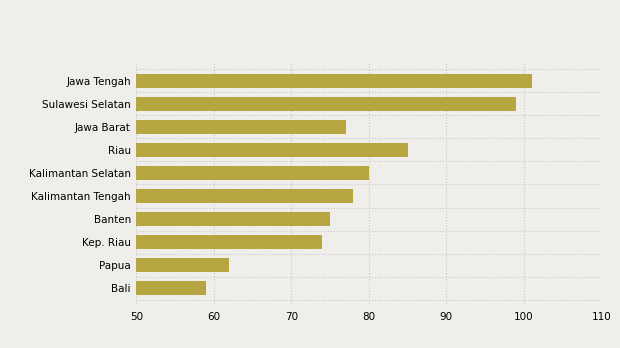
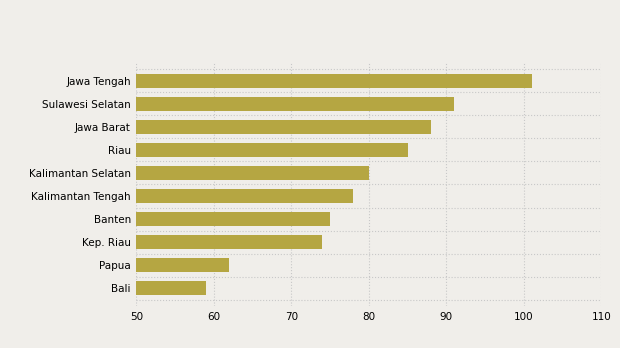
Sulawesi Selatan: 99 -> 91
Jawa Barat: 77 -> 88
